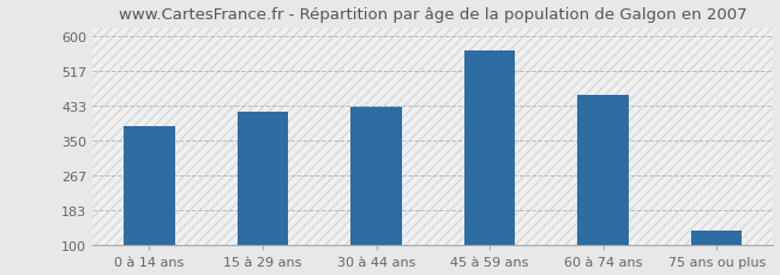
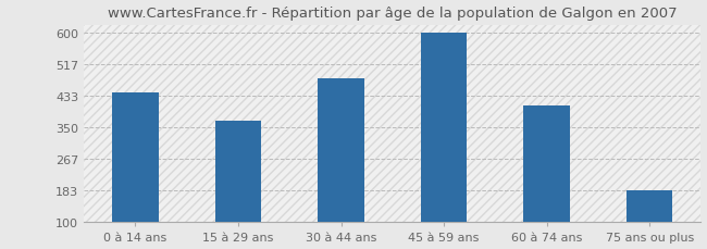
0 à 14 ans: 385 -> 443
15 à 29 ans: 420 -> 367
30 à 44 ans: 430 -> 480
45 à 59 ans: 565 -> 600
60 à 74 ans: 460 -> 407
75 ans ou plus: 135 -> 183
